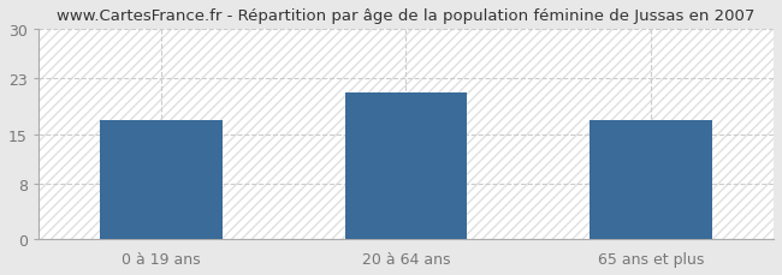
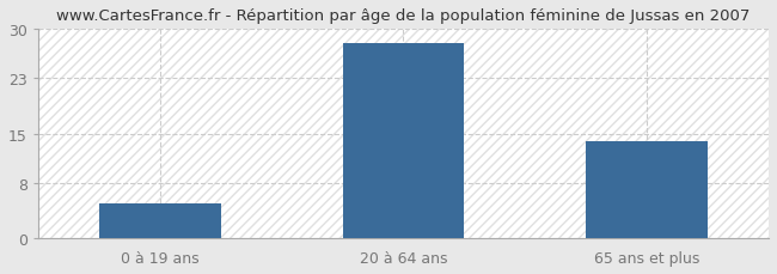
0 à 19 ans: 17 -> 5
20 à 64 ans: 21 -> 28
65 ans et plus: 17 -> 14
